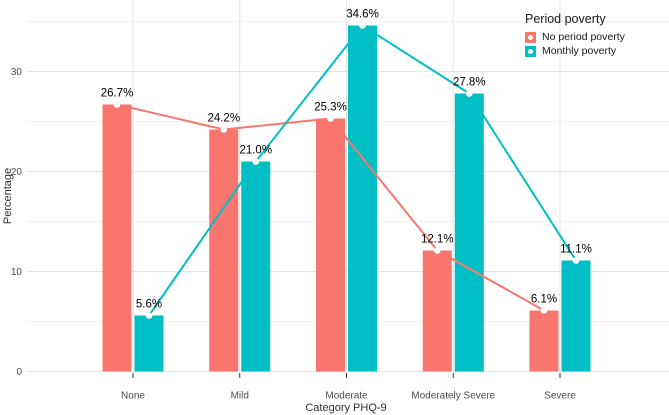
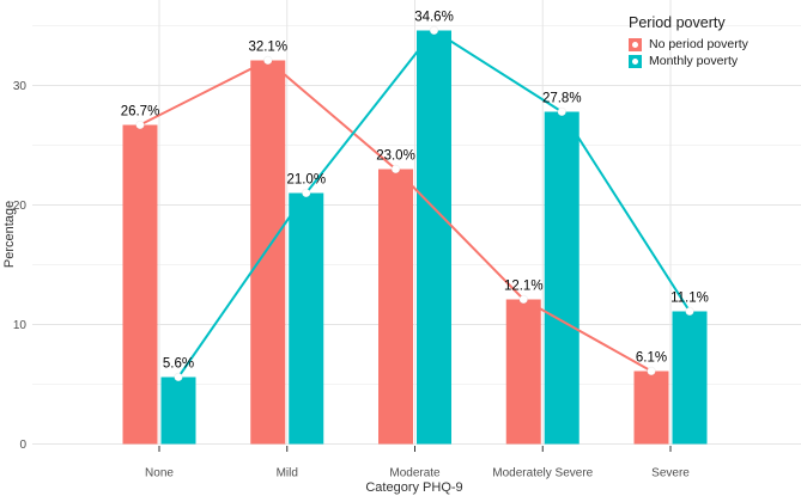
No period poverty/Mild: 24.2% -> 32.1%
No period poverty/Moderate: 25.3% -> 23.0%
